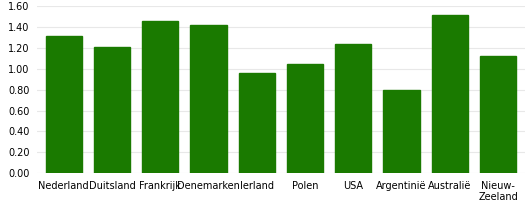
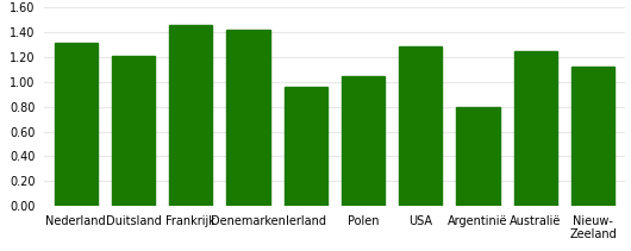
USA: 1.24 -> 1.29
Australië: 1.52 -> 1.25
